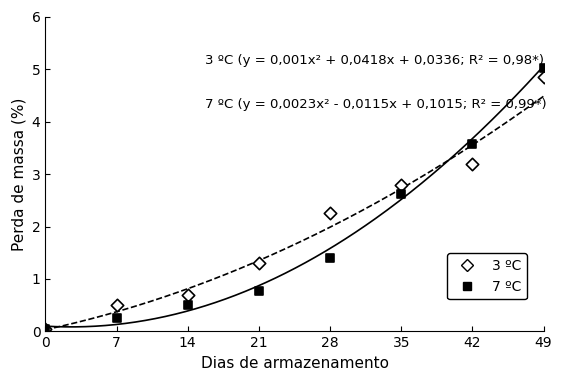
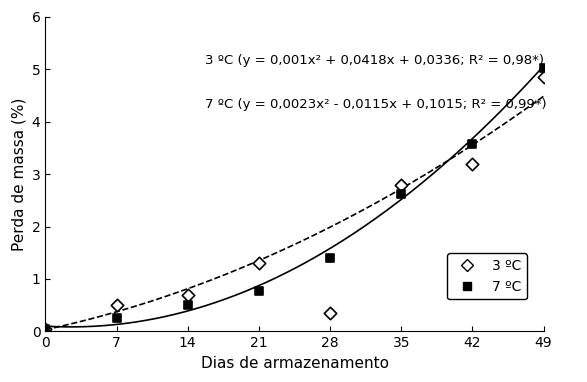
3 ºC/28: 2.25 -> 0.36
